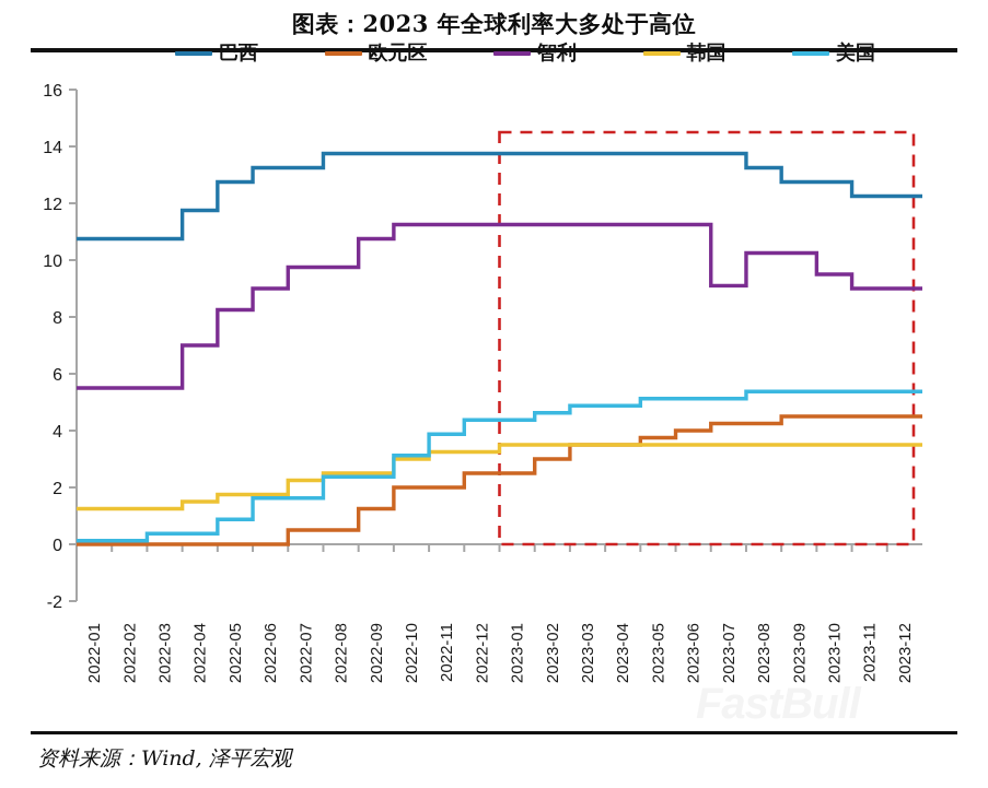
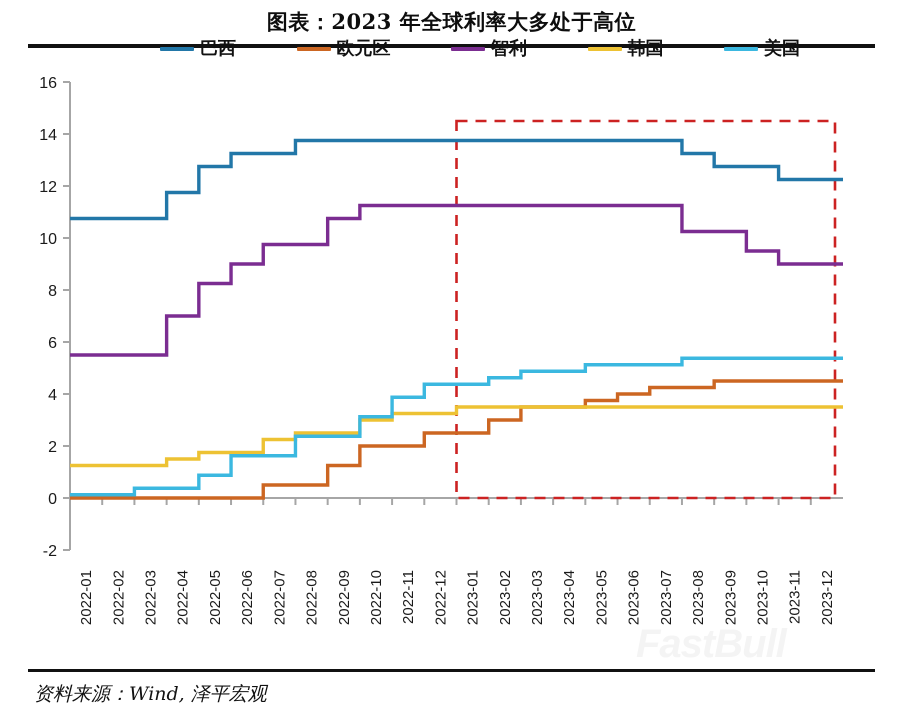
智利/2023-07: 9.1 -> 11.2
